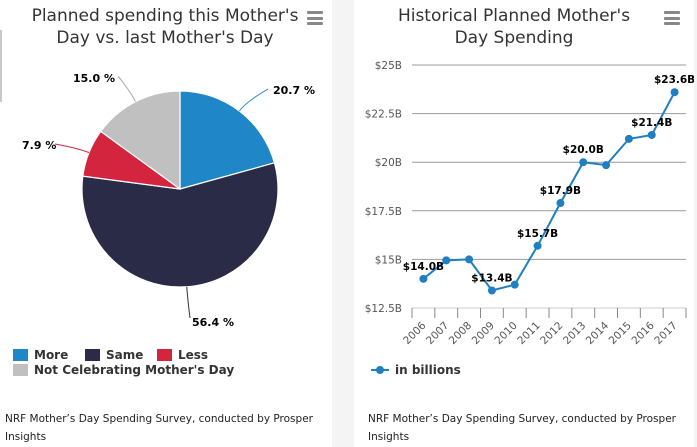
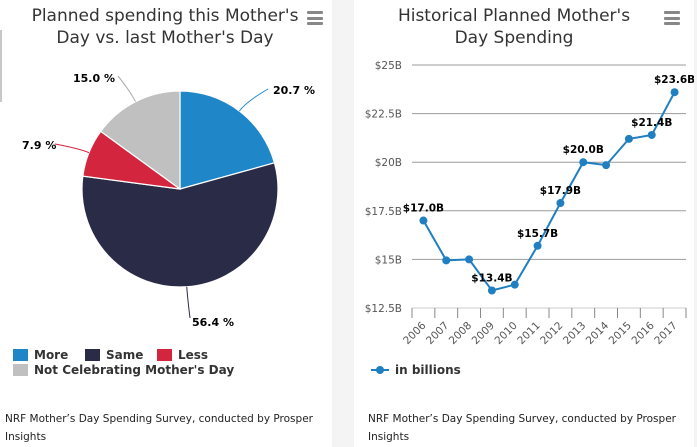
Historical Planned Mother's Day Spending/2006: $14.0B -> $17.0B
